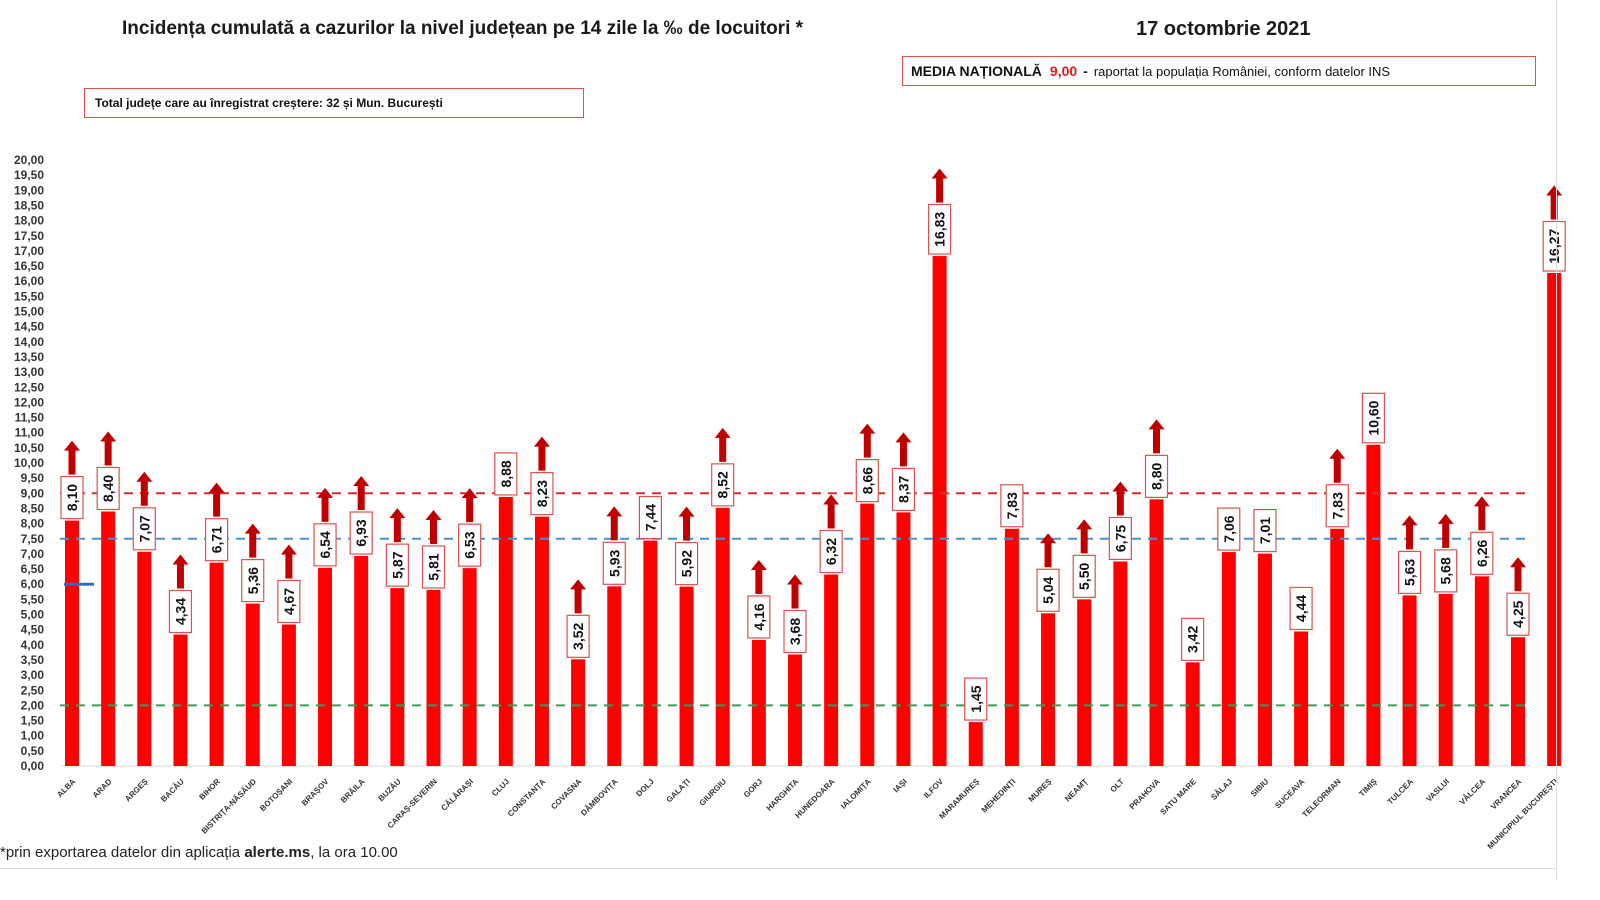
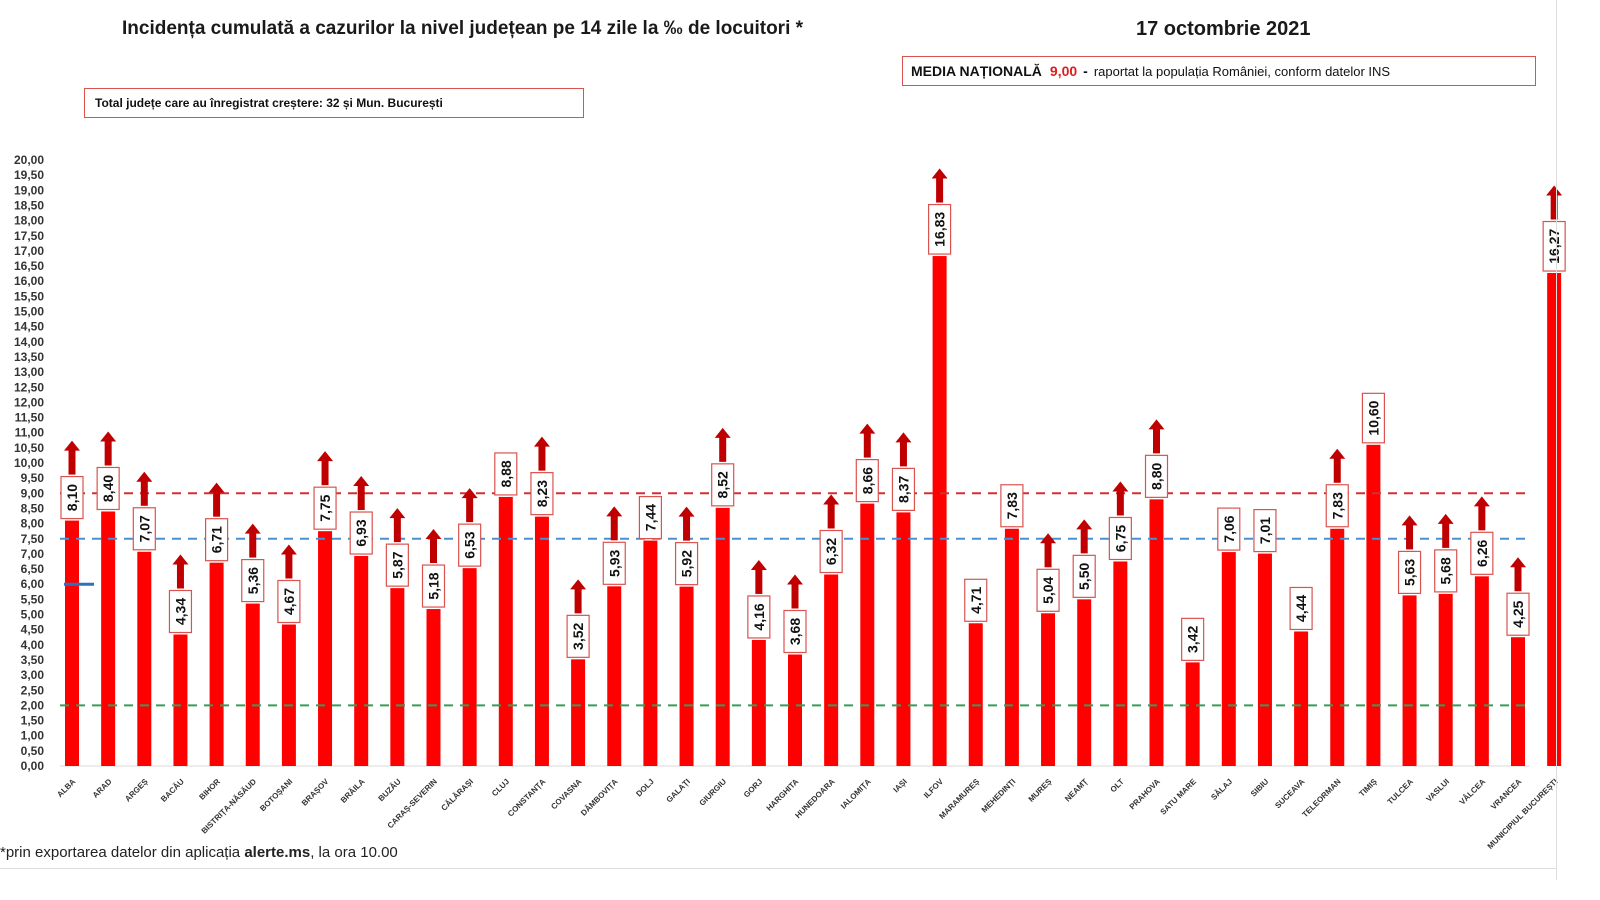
BRAȘOV: 6,54 -> 7,75
CARAȘ-SEVERIN: 5,81 -> 5,18
MARAMUREȘ: 1,45 -> 4,71
